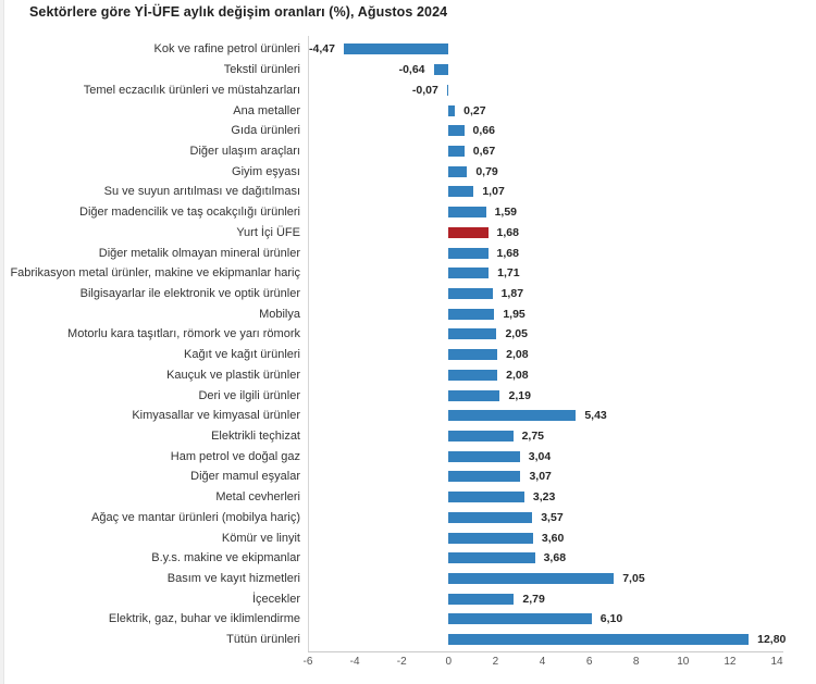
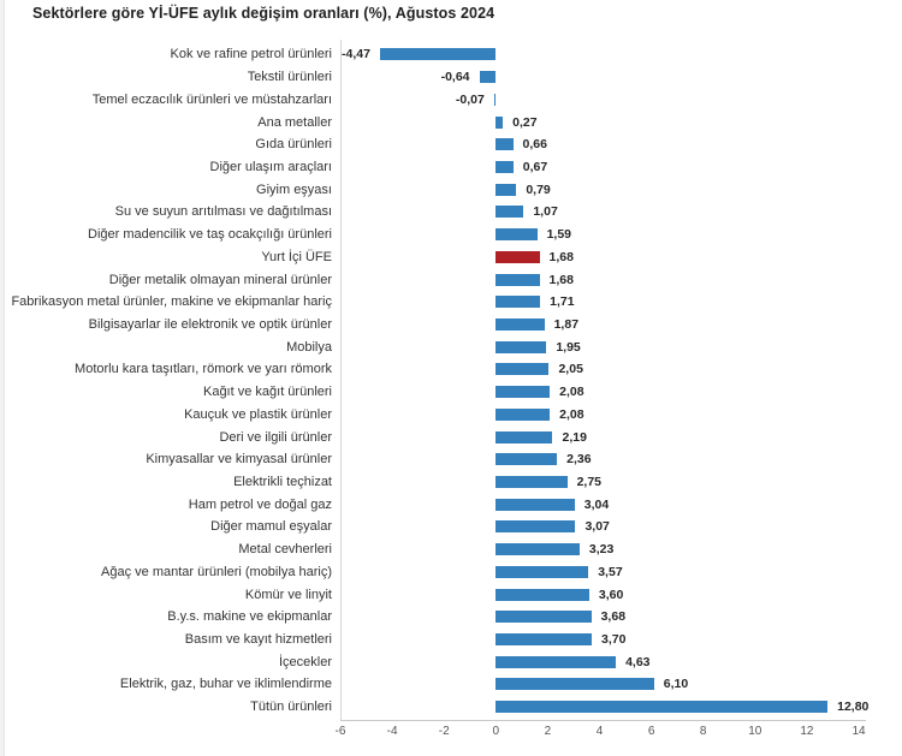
Kimyasallar ve kimyasal ürünler: 5,43 -> 2,36
Basım ve kayıt hizmetleri: 7,05 -> 3,70
İçecekler: 2,79 -> 4,63
